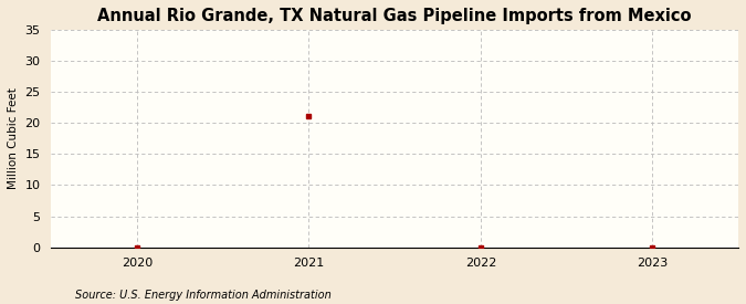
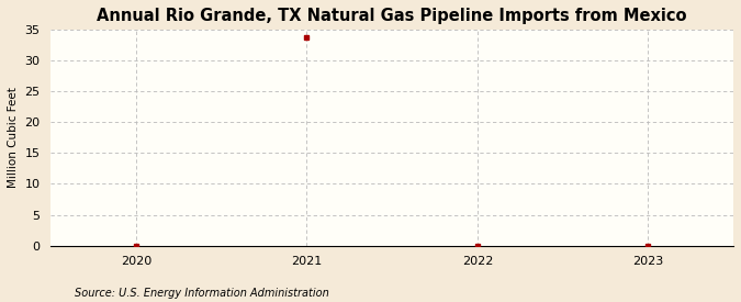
2021: 21.2 -> 33.8
